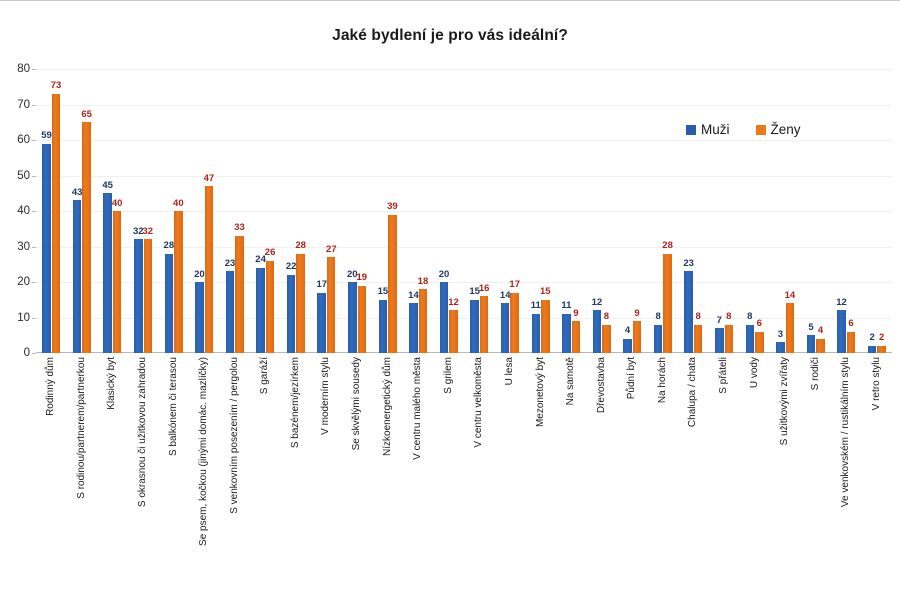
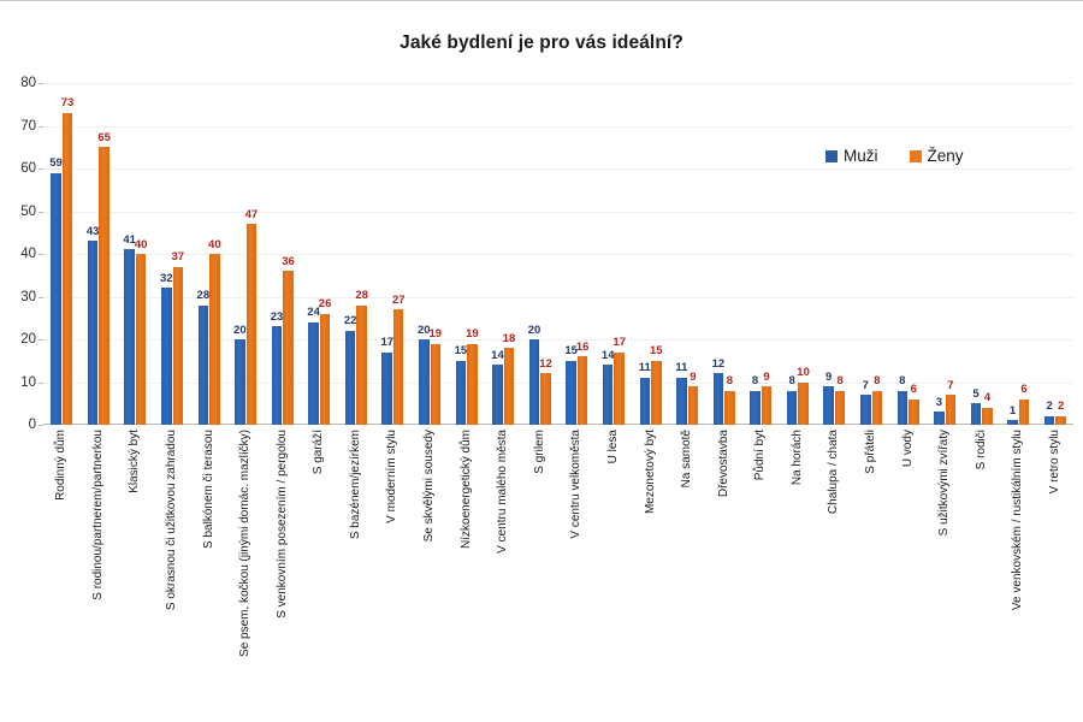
Muži/Klasický byt: 45 -> 41
Ženy/S okrasnou či užitkovou zahradou: 32 -> 37
Ženy/S venkovním posezením / pergolou: 33 -> 36
Ženy/Nízkoenergetický dům: 39 -> 19
Muži/Půdní byt: 4 -> 8
Ženy/Na horách: 28 -> 10
Muži/Chalupa / chata: 23 -> 9
Ženy/S užitkovými zvířaty: 14 -> 7
Muži/Ve venkovském / rustikálním stylu: 12 -> 1
